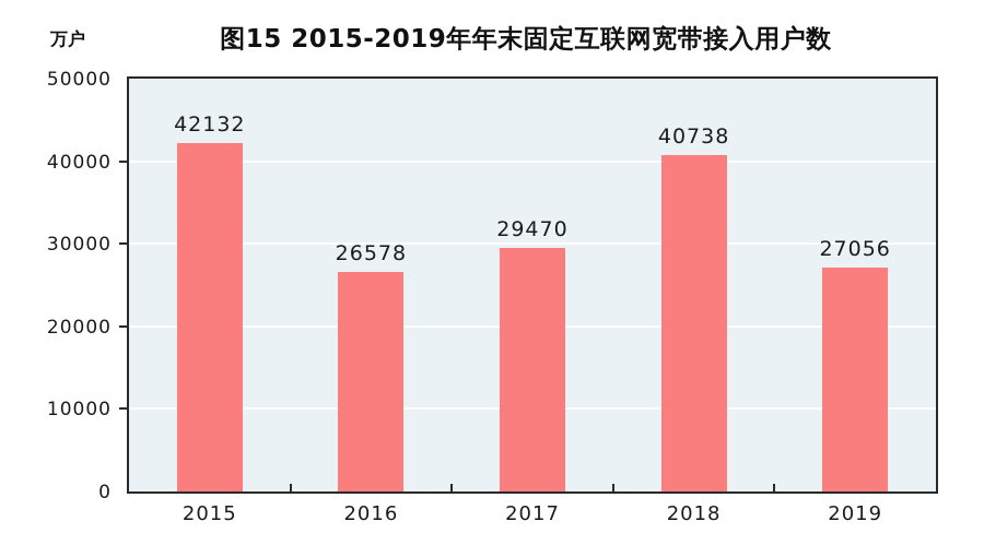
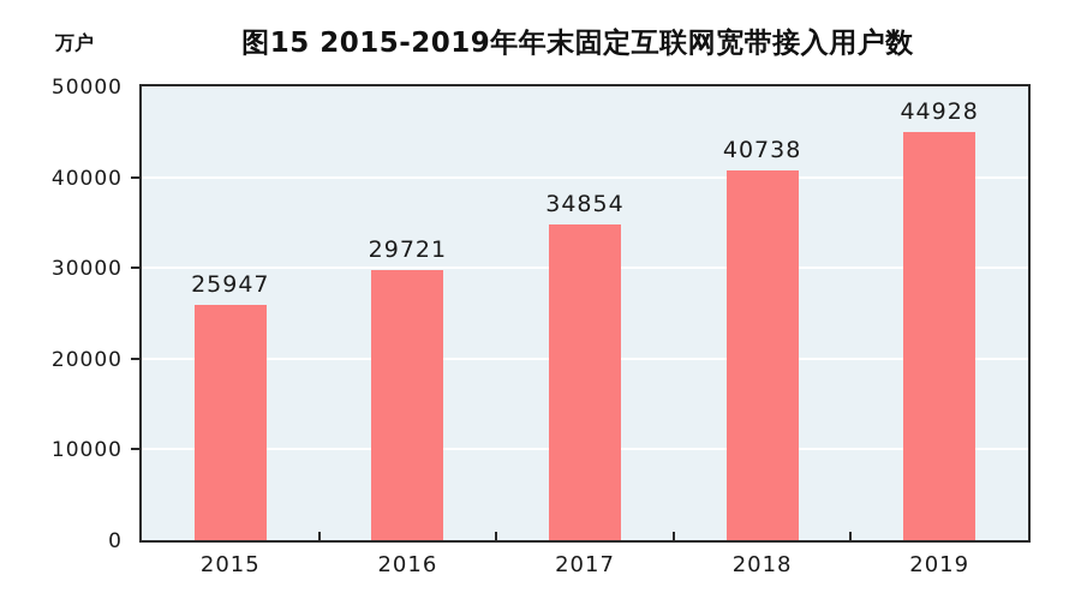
2015: 42132 -> 25947
2016: 26578 -> 29721
2017: 29470 -> 34854
2019: 27056 -> 44928
